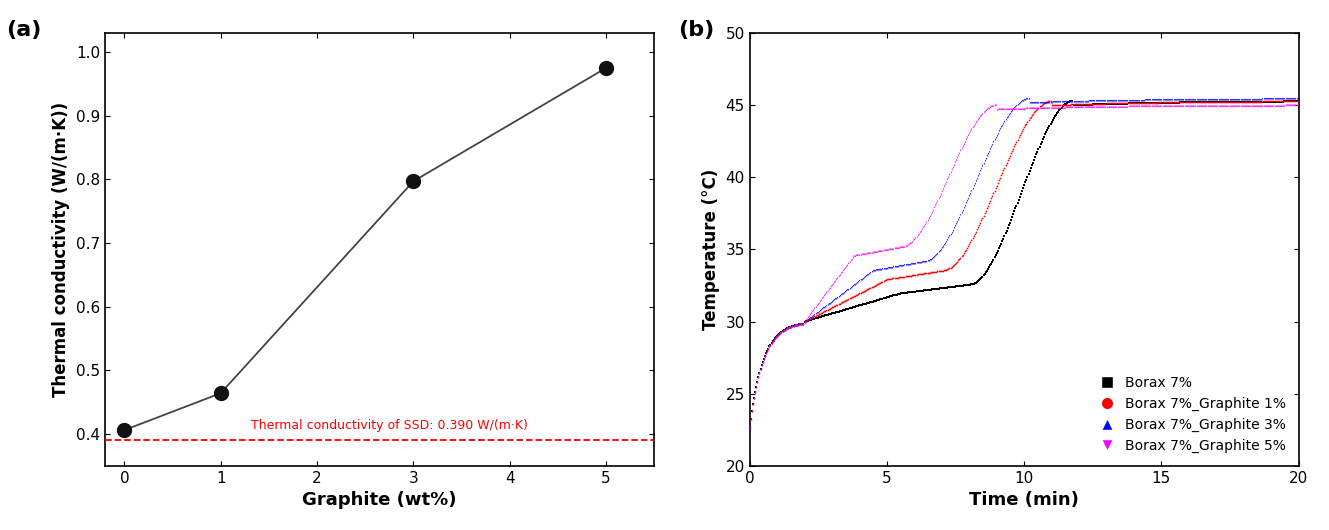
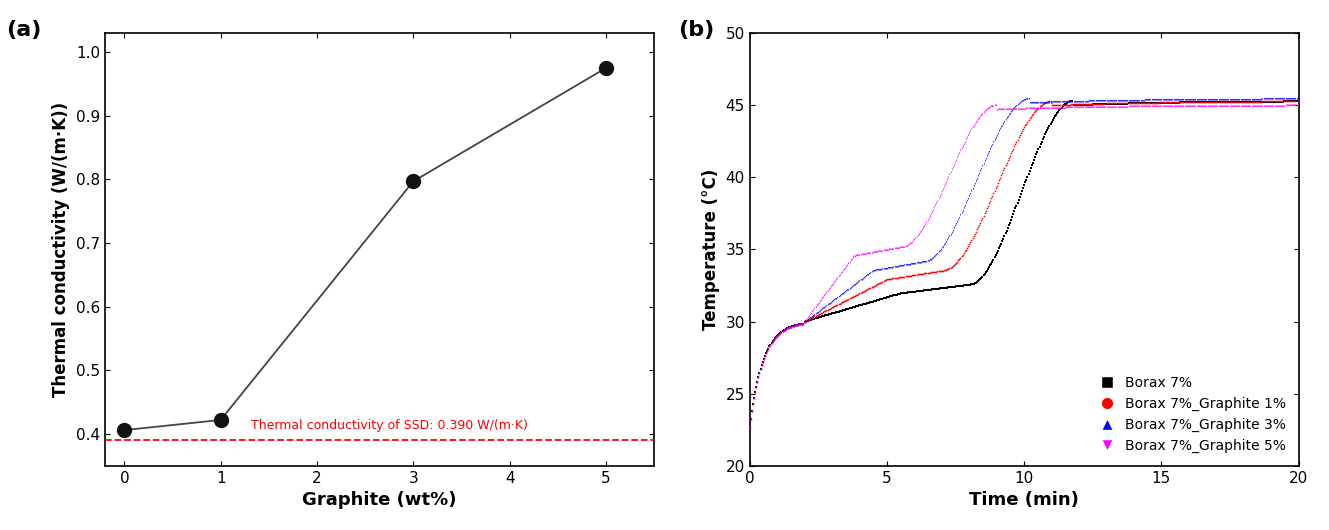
1: 0.464 -> 0.422
